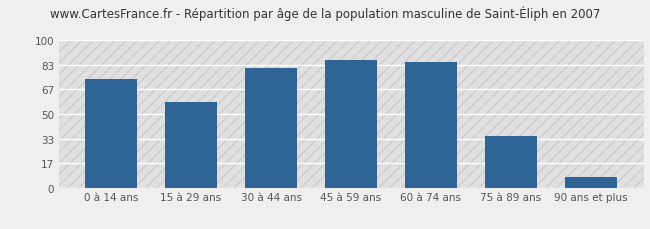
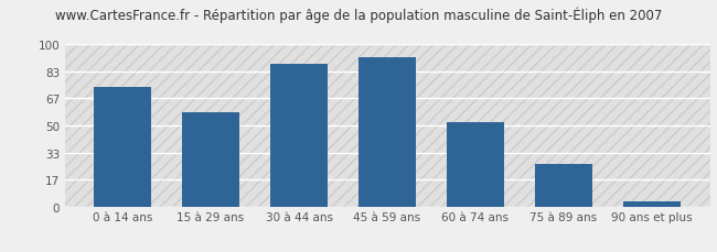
30 à 44 ans: 81 -> 88
45 à 59 ans: 87 -> 92
60 à 74 ans: 85 -> 52
75 à 89 ans: 35 -> 26
90 ans et plus: 7 -> 3
